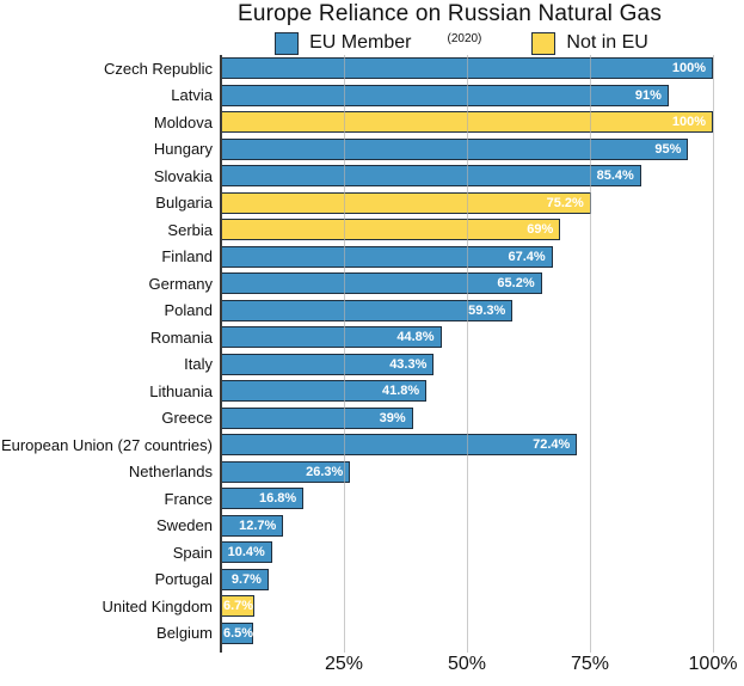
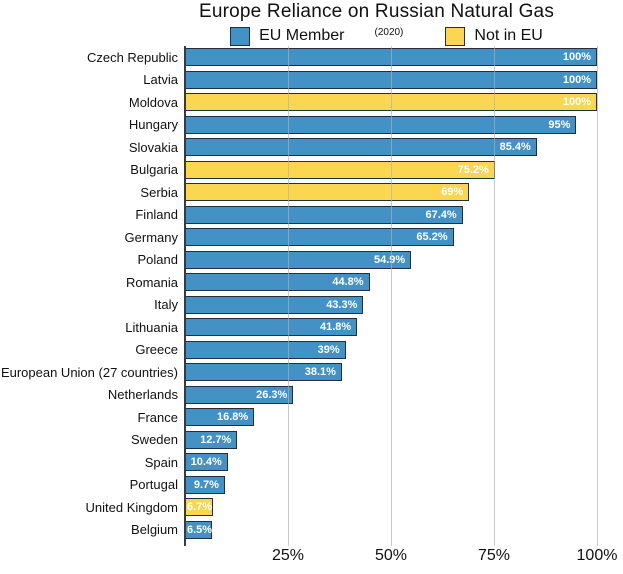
Latvia: 91% -> 100%
Poland: 59.3% -> 54.9%
European Union (27 countries): 72.4% -> 38.1%
